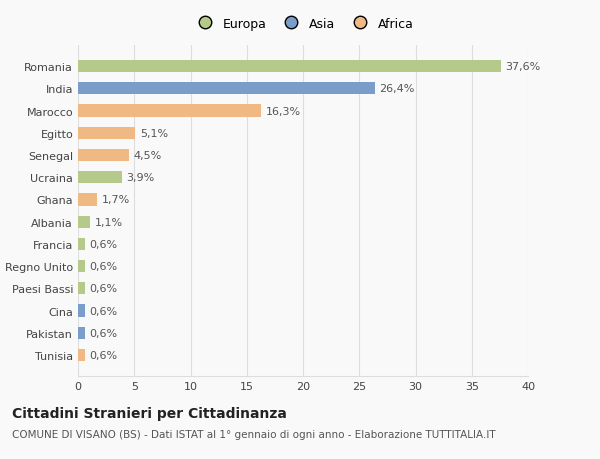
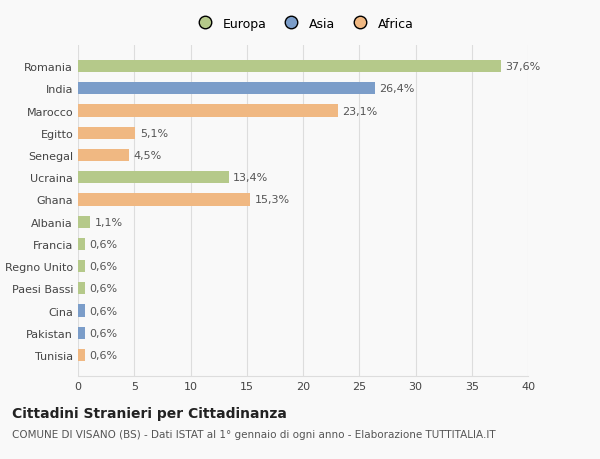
Marocco: 16,3% -> 23,1%
Ucraina: 3,9% -> 13,4%
Ghana: 1,7% -> 15,3%
